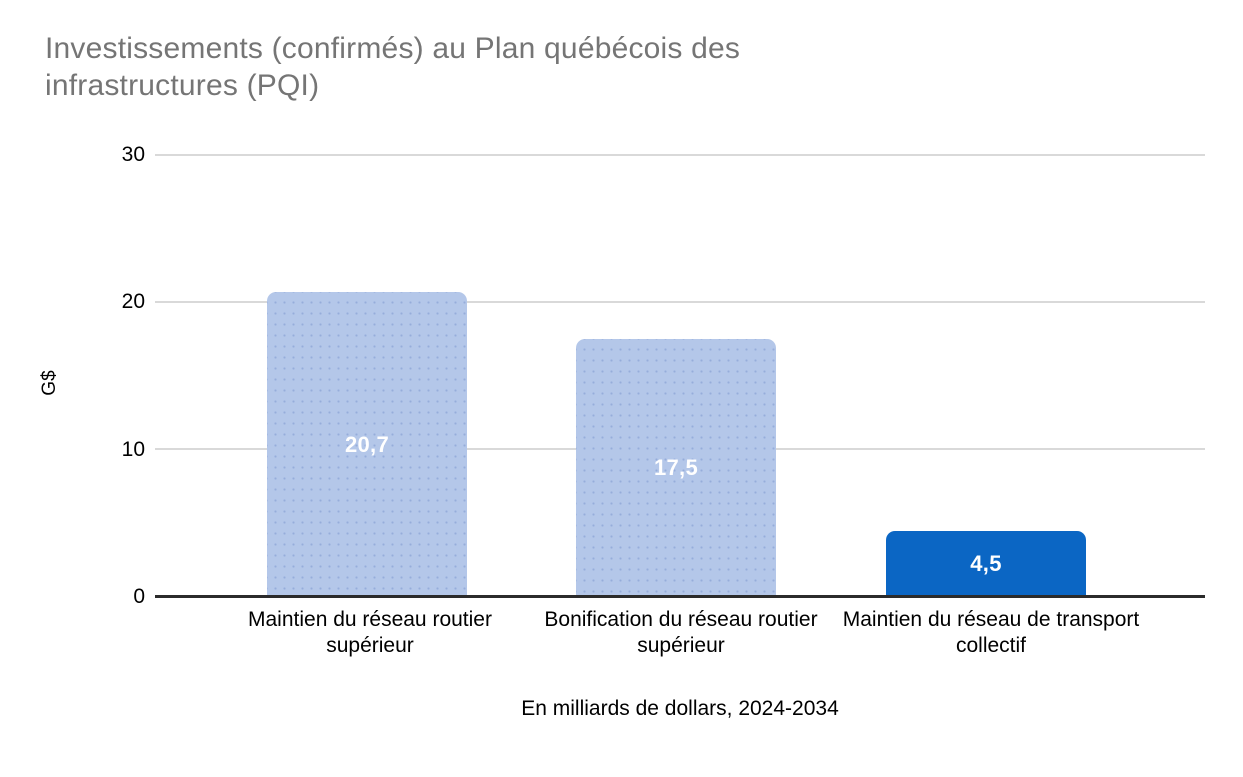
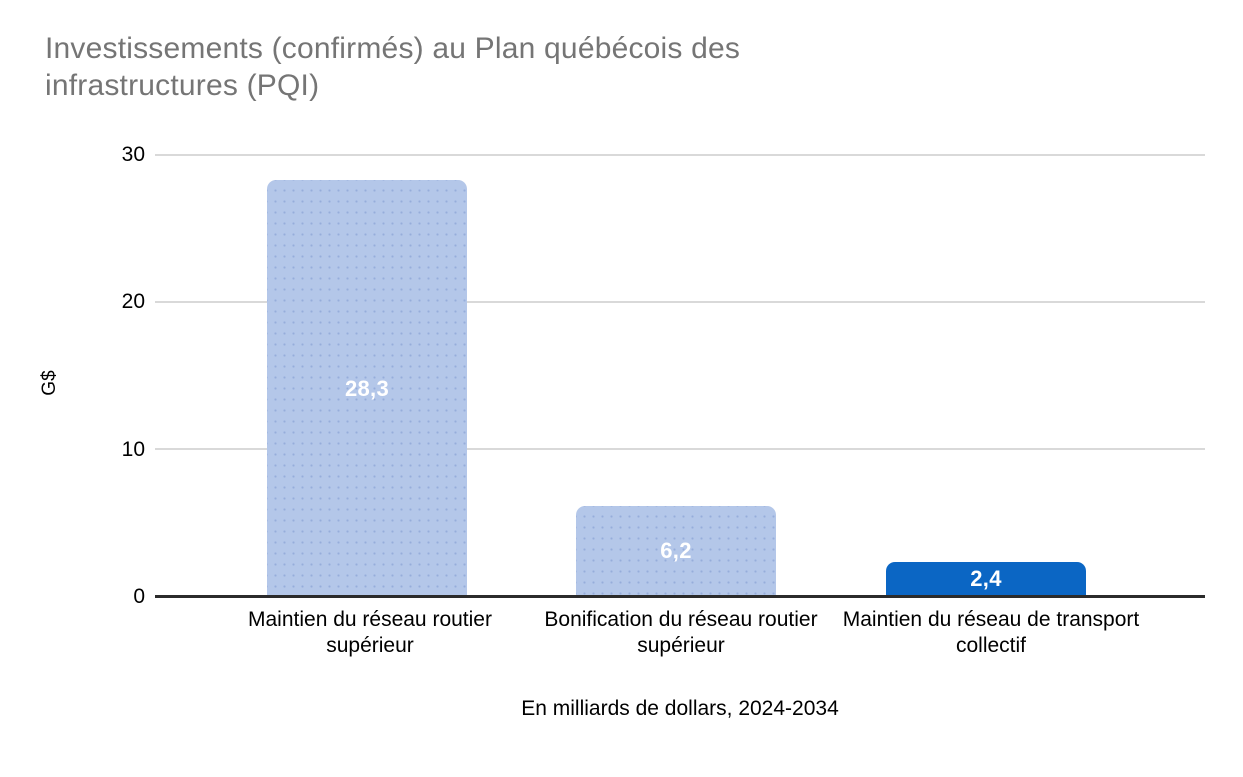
Maintien du réseau routier supérieur: 20,7 -> 28,3
Bonification du réseau routier supérieur: 17,5 -> 6,2
Maintien du réseau de transport collectif: 4,5 -> 2,4
